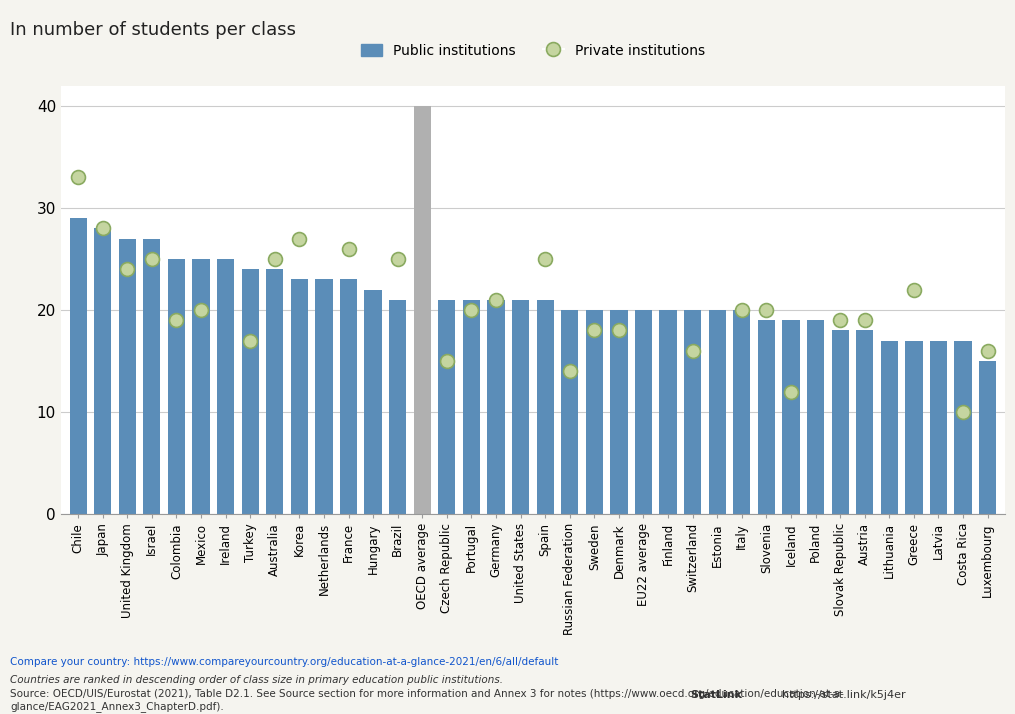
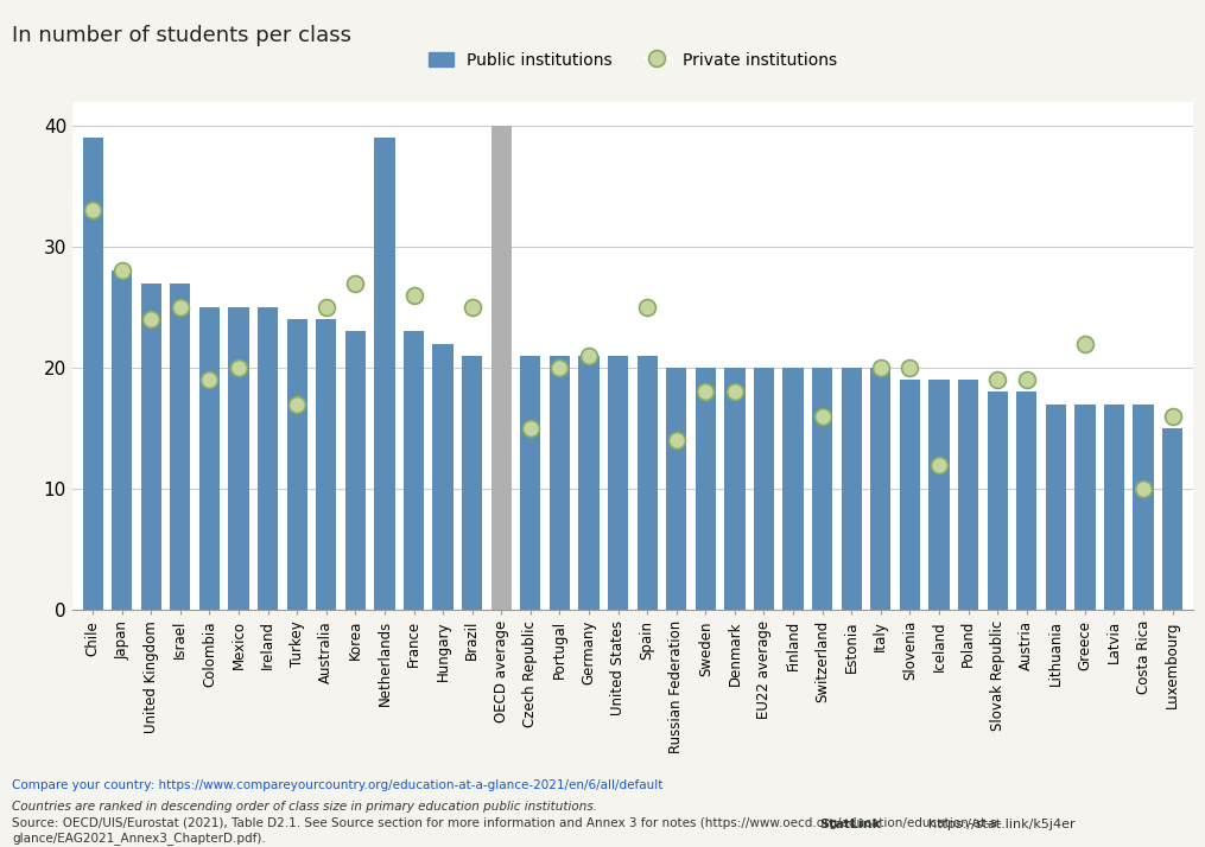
Chile: 29 -> 39
Netherlands: 23 -> 39
